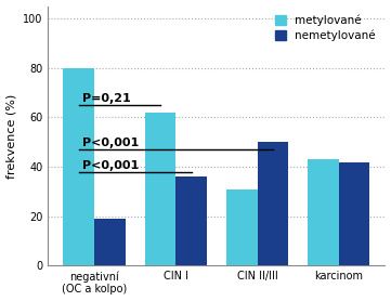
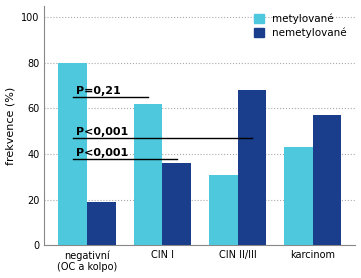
nemetylované/CIN II/III: 50 -> 68
nemetylované/karcinom: 42 -> 57
